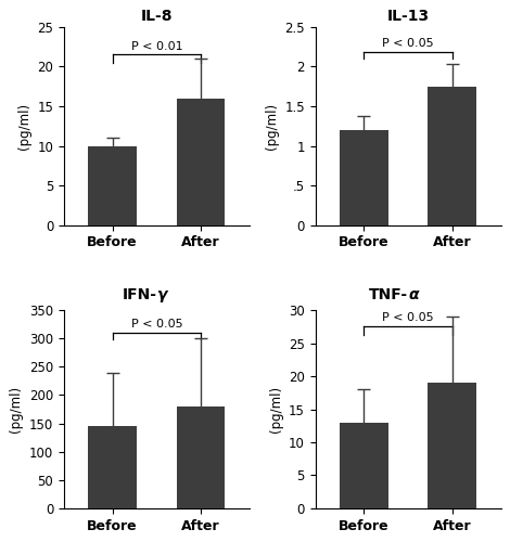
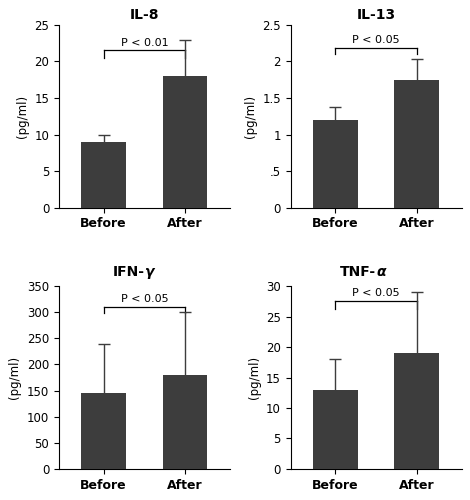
IL-8/Before: 10 -> 9
IL-8/After: 16 -> 18
